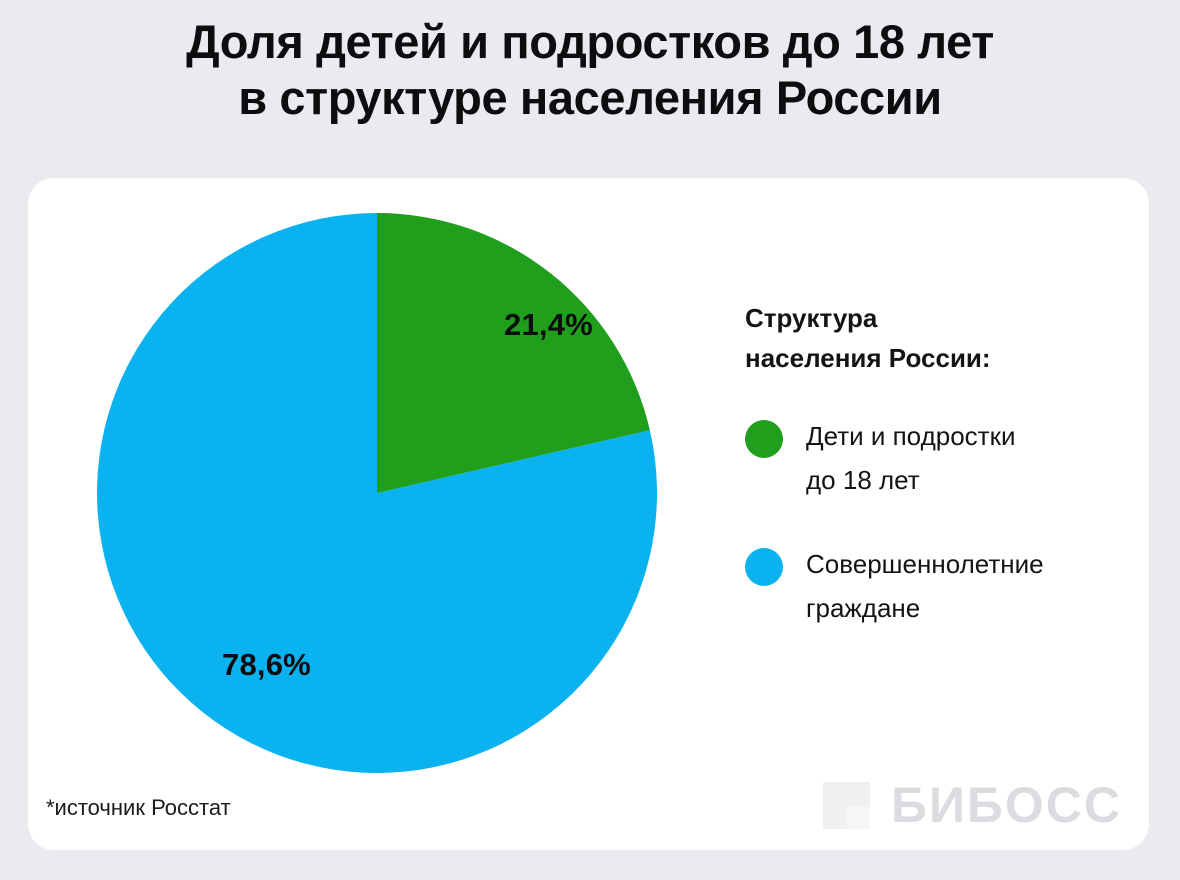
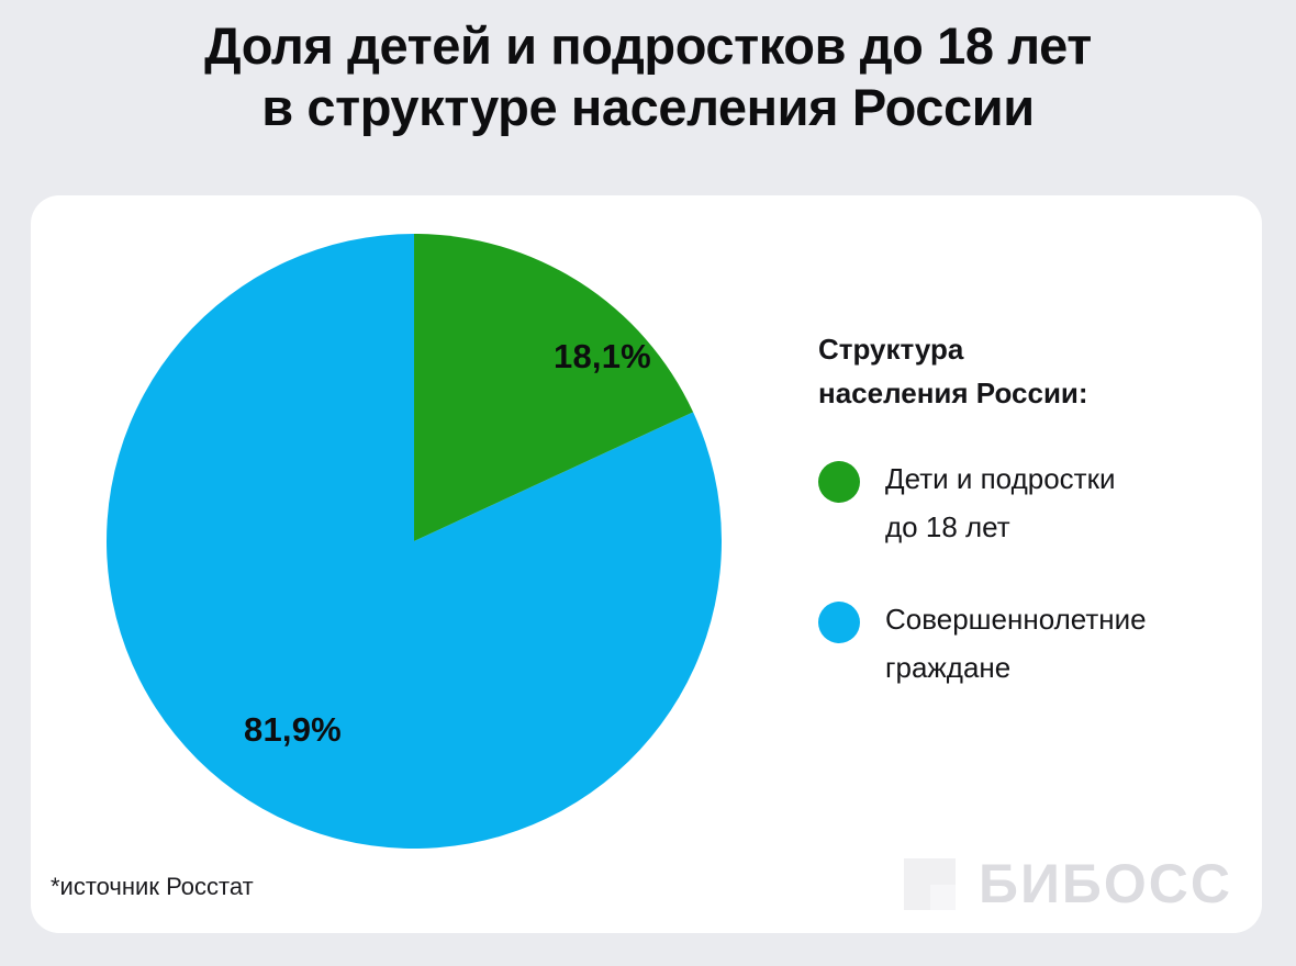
Дети и подростки до 18 лет: 21,4% -> 18,1%
Совершеннолетние граждане: 78,6% -> 81,9%
